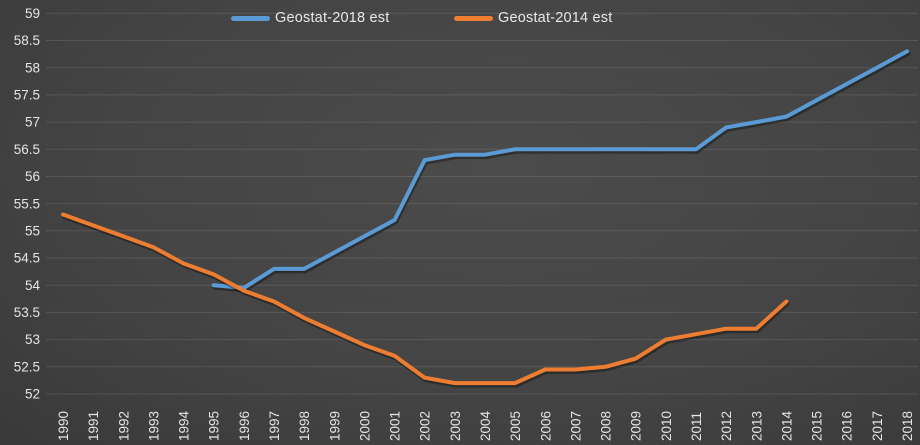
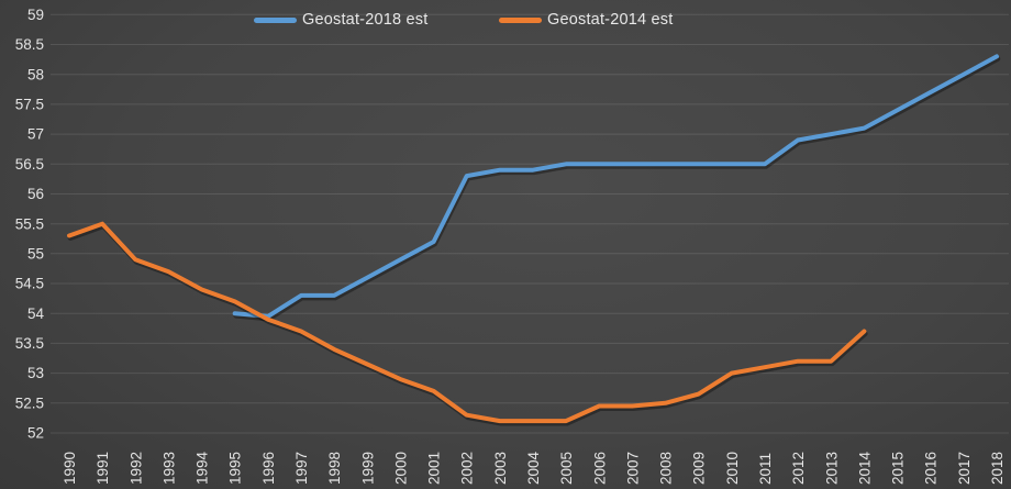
Geostat-2014 est/1991: 55.1 -> 55.5
